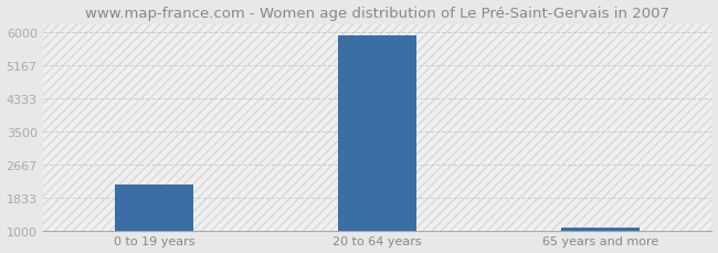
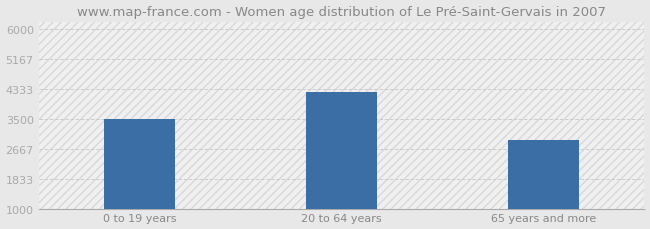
0 to 19 years: 2150 -> 3500
20 to 64 years: 5900 -> 4250
65 years and more: 1080 -> 2900
